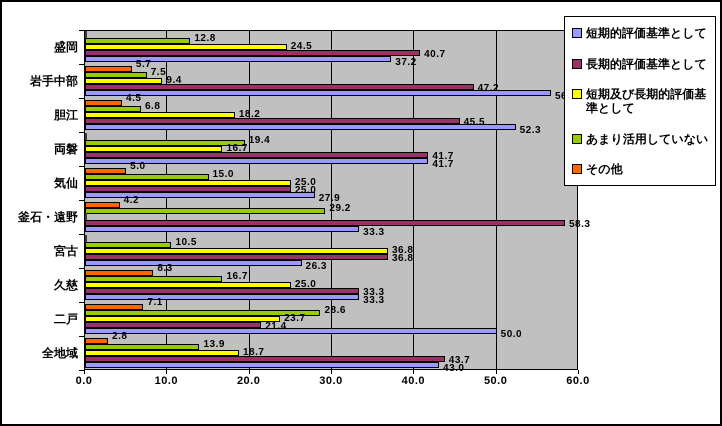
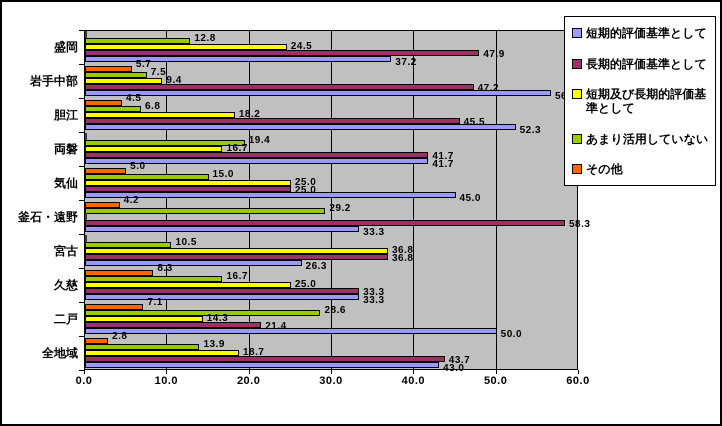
長期的評価基準として/盛岡: 40.7 -> 47.9
短期的評価基準として/気仙: 27.9 -> 45.0
短期及び長期的評価基準として/二戸: 23.7 -> 14.3
